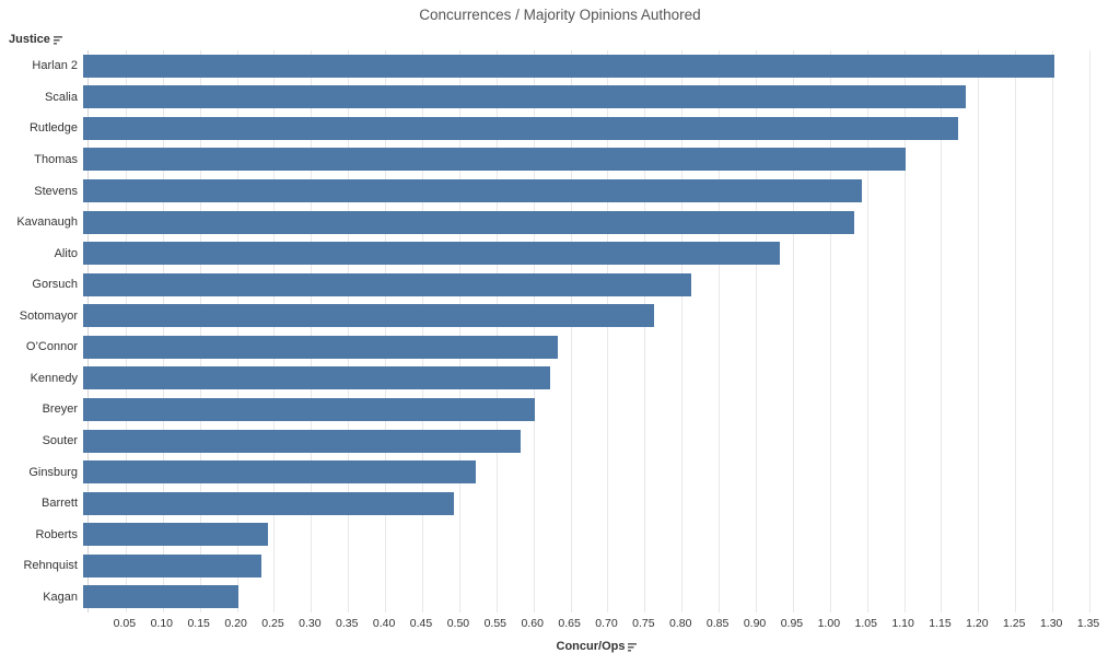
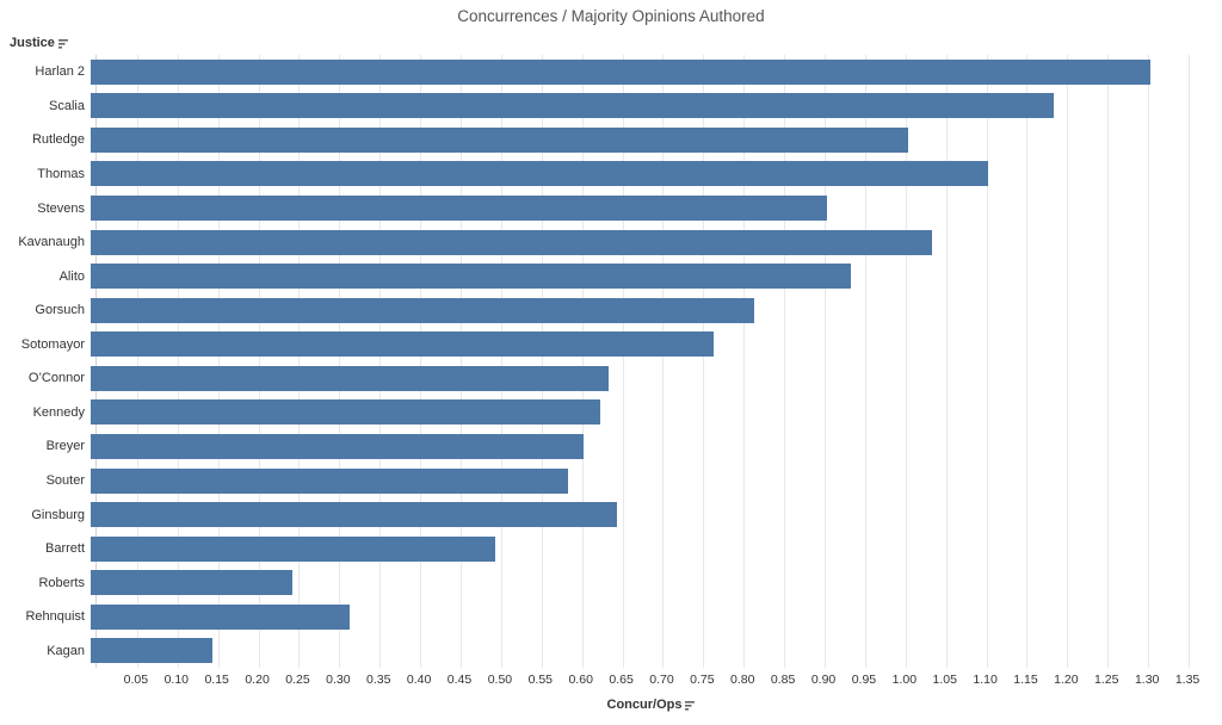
Rutledge: 1.18 -> 1.01
Stevens: 1.05 -> 0.91
Ginsburg: 0.53 -> 0.65
Rehnquist: 0.24 -> 0.32
Kagan: 0.21 -> 0.15
